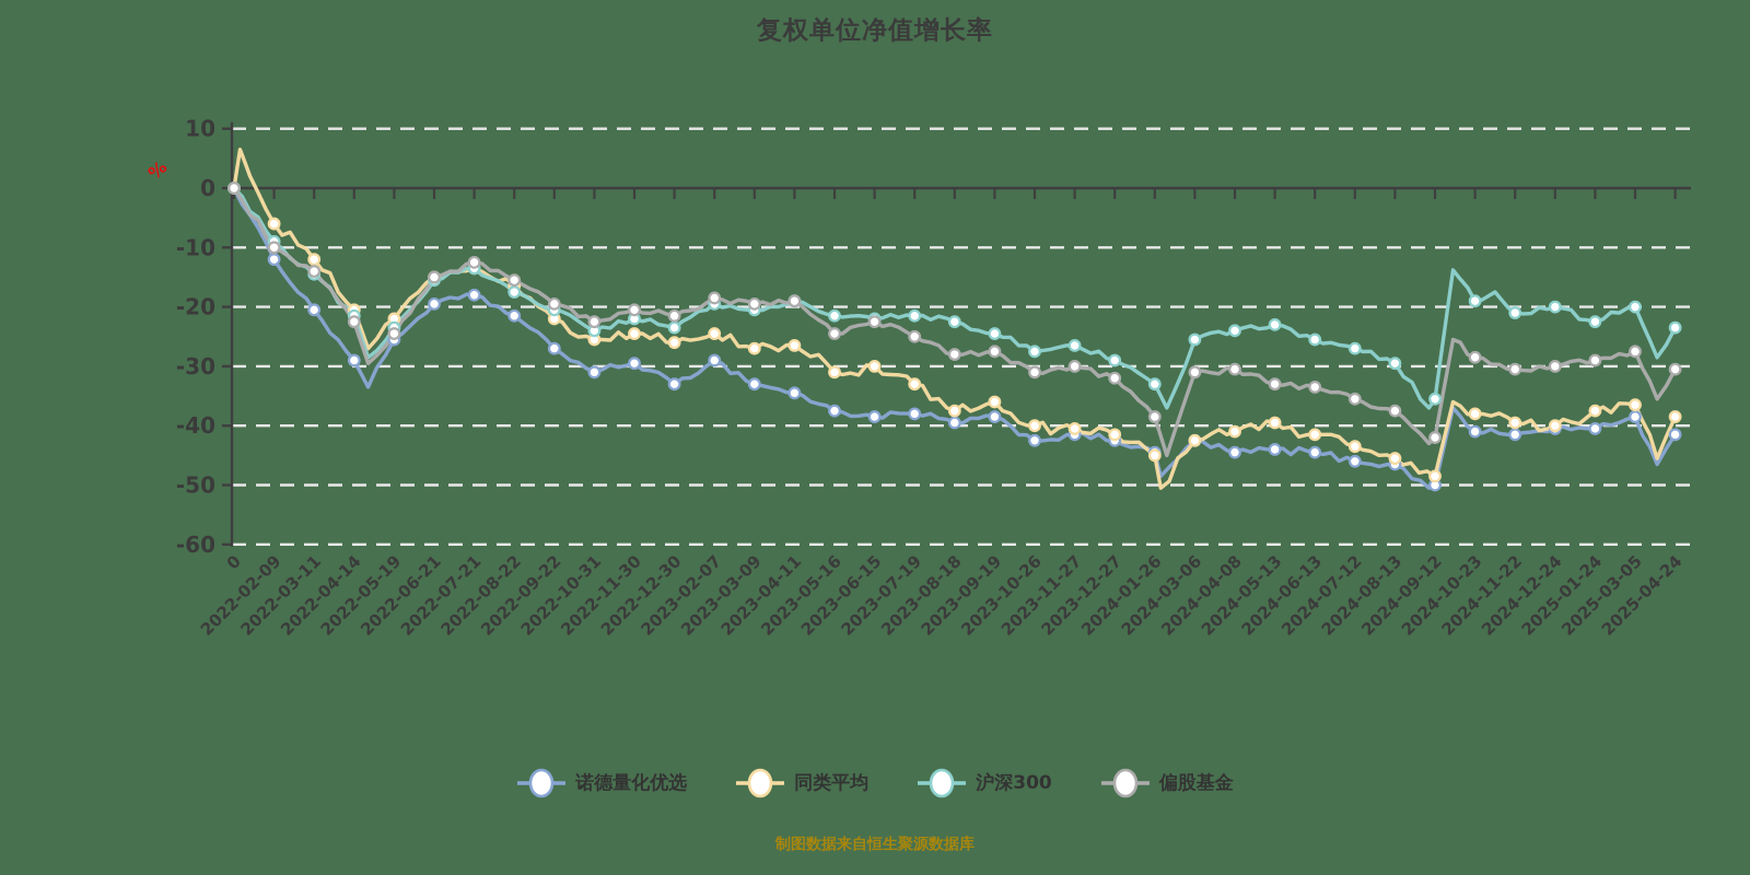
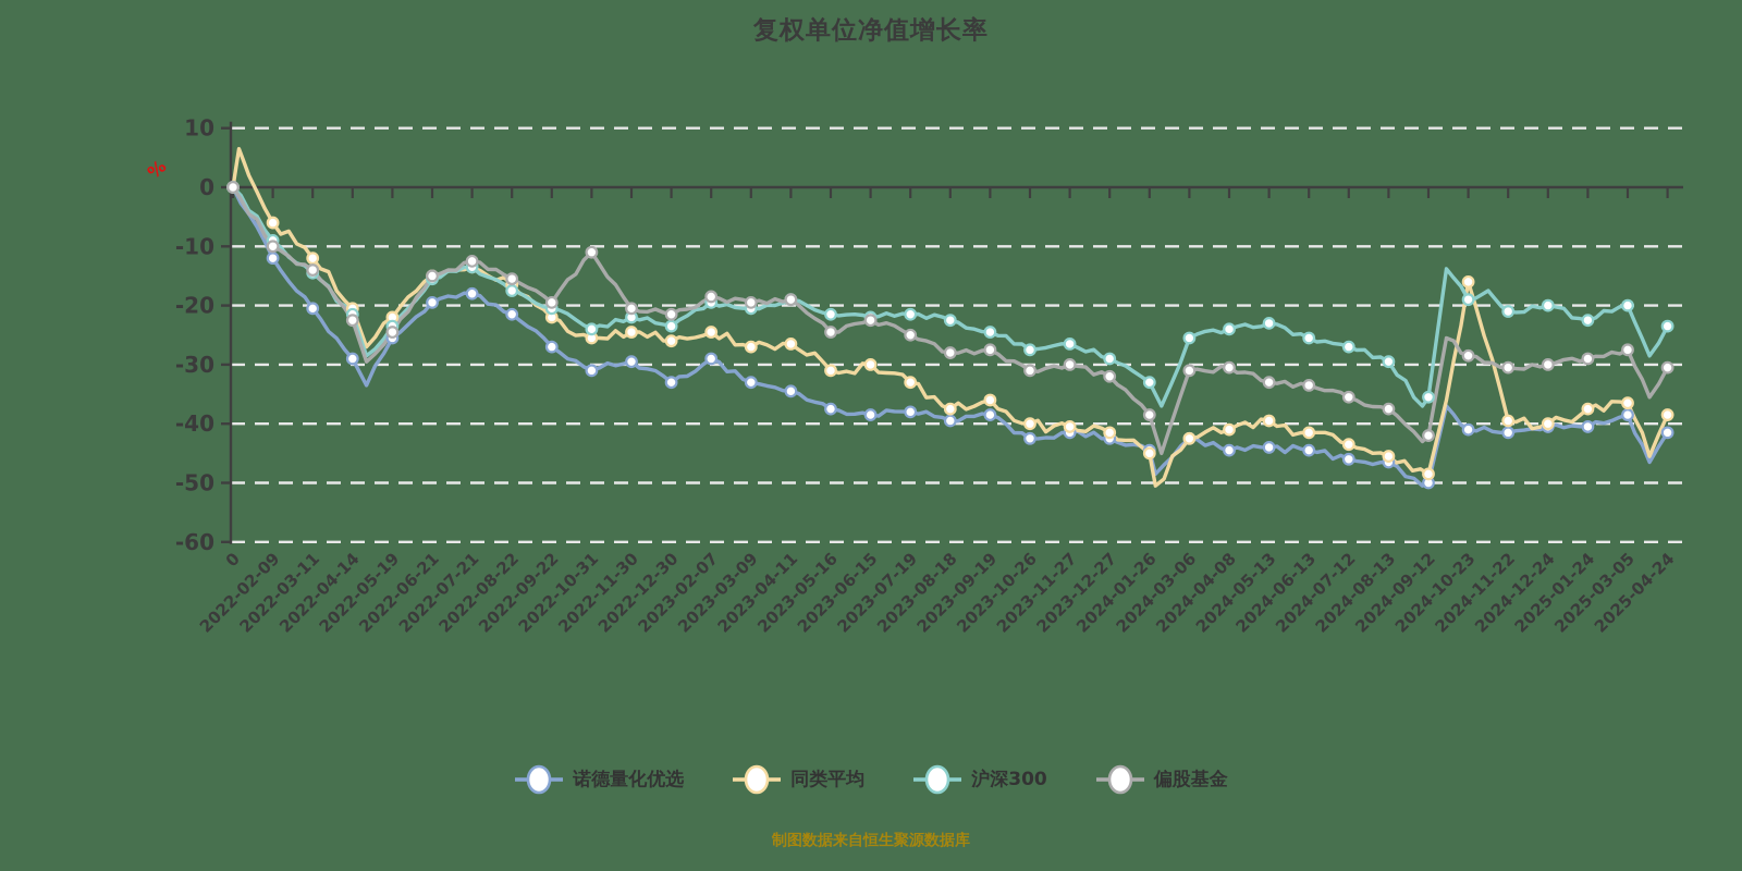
偏股基金/2022-10-31: -22 -> -11
同类平均/2024-10-23: -38 -> -16
